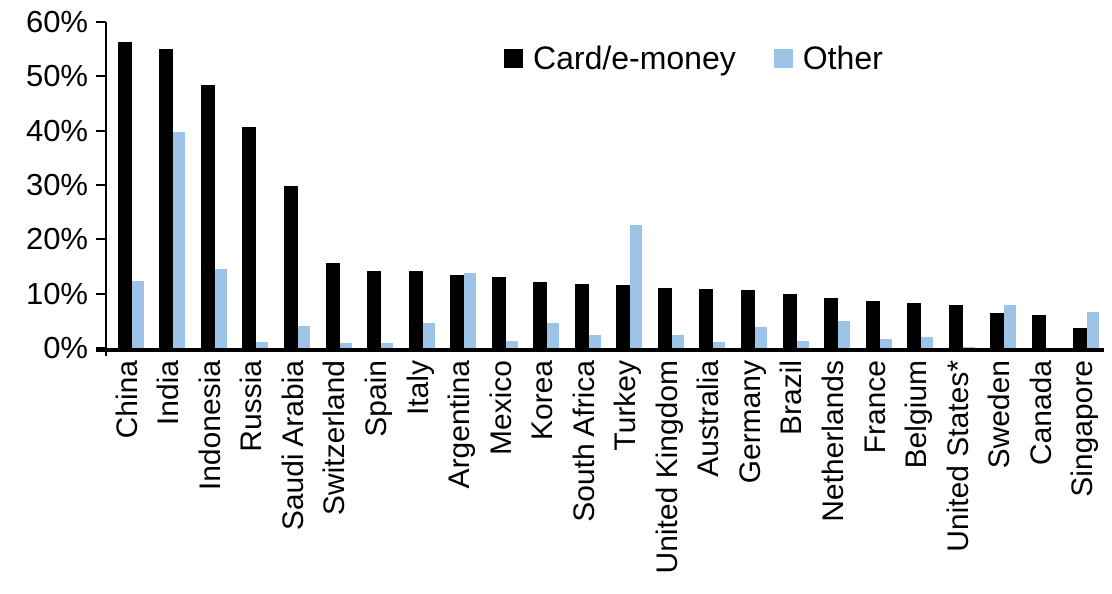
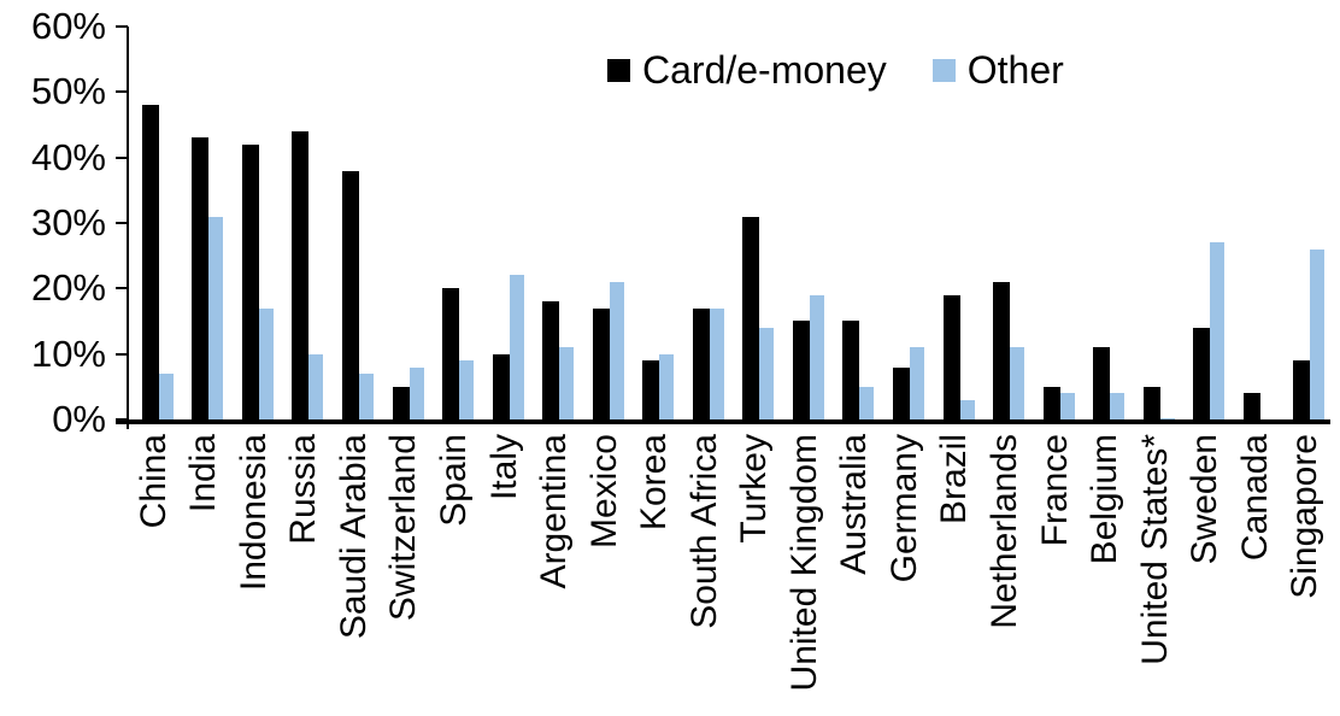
Card/e-money/China: 56% -> 48%
Other/China: 12% -> 7%
Card/e-money/India: 55% -> 43%
Other/India: 40% -> 31%
Card/e-money/Indonesia: 48% -> 42%
Other/Indonesia: 15% -> 17%
Card/e-money/Russia: 41% -> 44%
Other/Russia: 1% -> 10%
Card/e-money/Saudi Arabia: 30% -> 38%
Other/Saudi Arabia: 4% -> 7%
Card/e-money/Switzerland: 16% -> 5%
Other/Switzerland: 1% -> 8%
Card/e-money/Spain: 14% -> 20%
Other/Spain: 1% -> 9%
Card/e-money/Italy: 14% -> 10%
Other/Italy: 5% -> 22%
Card/e-money/Argentina: 13% -> 18%
Other/Argentina: 14% -> 11%
Card/e-money/Mexico: 13% -> 17%
Other/Mexico: 1% -> 21%
Card/e-money/Korea: 12% -> 9%
Other/Korea: 5% -> 10%
Card/e-money/South Africa: 12% -> 17%
Other/South Africa: 2% -> 17%
Card/e-money/Turkey: 12% -> 31%
Other/Turkey: 23% -> 14%
Card/e-money/United Kingdom: 11% -> 15%
Other/United Kingdom: 2% -> 19%
Card/e-money/Australia: 11% -> 15%
Other/Australia: 1% -> 5%
Card/e-money/Germany: 11% -> 8%
Other/Germany: 4% -> 11%
Card/e-money/Brazil: 10% -> 19%
Other/Brazil: 1% -> 3%
Card/e-money/Netherlands: 9% -> 21%
Other/Netherlands: 5% -> 11%
Card/e-money/France: 9% -> 5%
Other/France: 2% -> 4%
Card/e-money/Belgium: 8% -> 11%
Other/Belgium: 2% -> 4%
Card/e-money/United States*: 8% -> 5%
Card/e-money/Sweden: 6% -> 14%
Other/Sweden: 8% -> 27%
Card/e-money/Canada: 6% -> 4%
Card/e-money/Singapore: 4% -> 9%
Other/Singapore: 7% -> 26%
